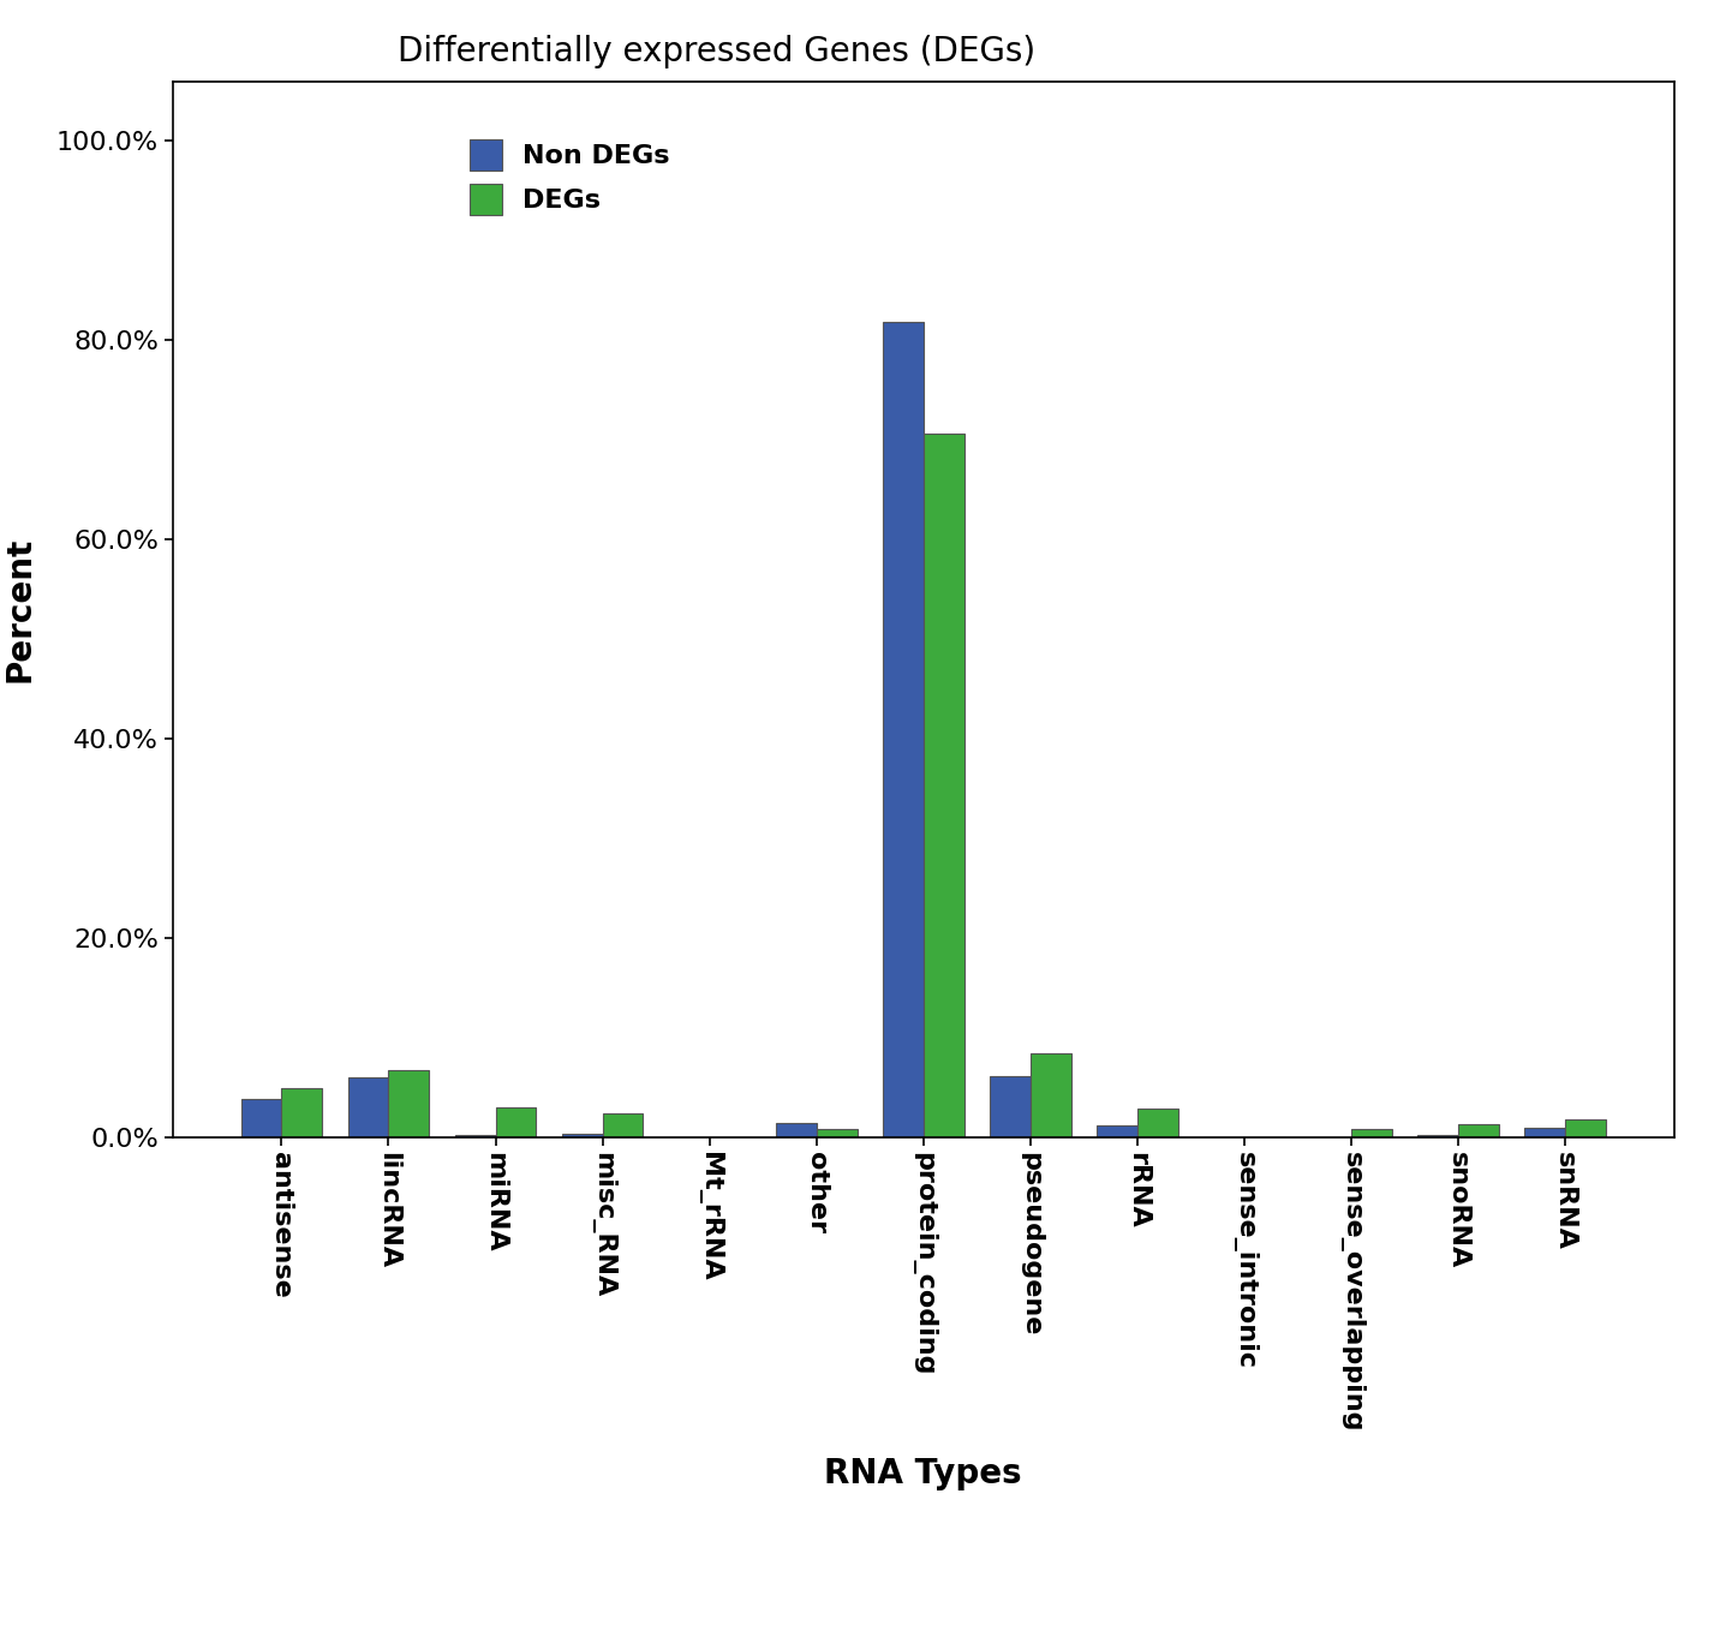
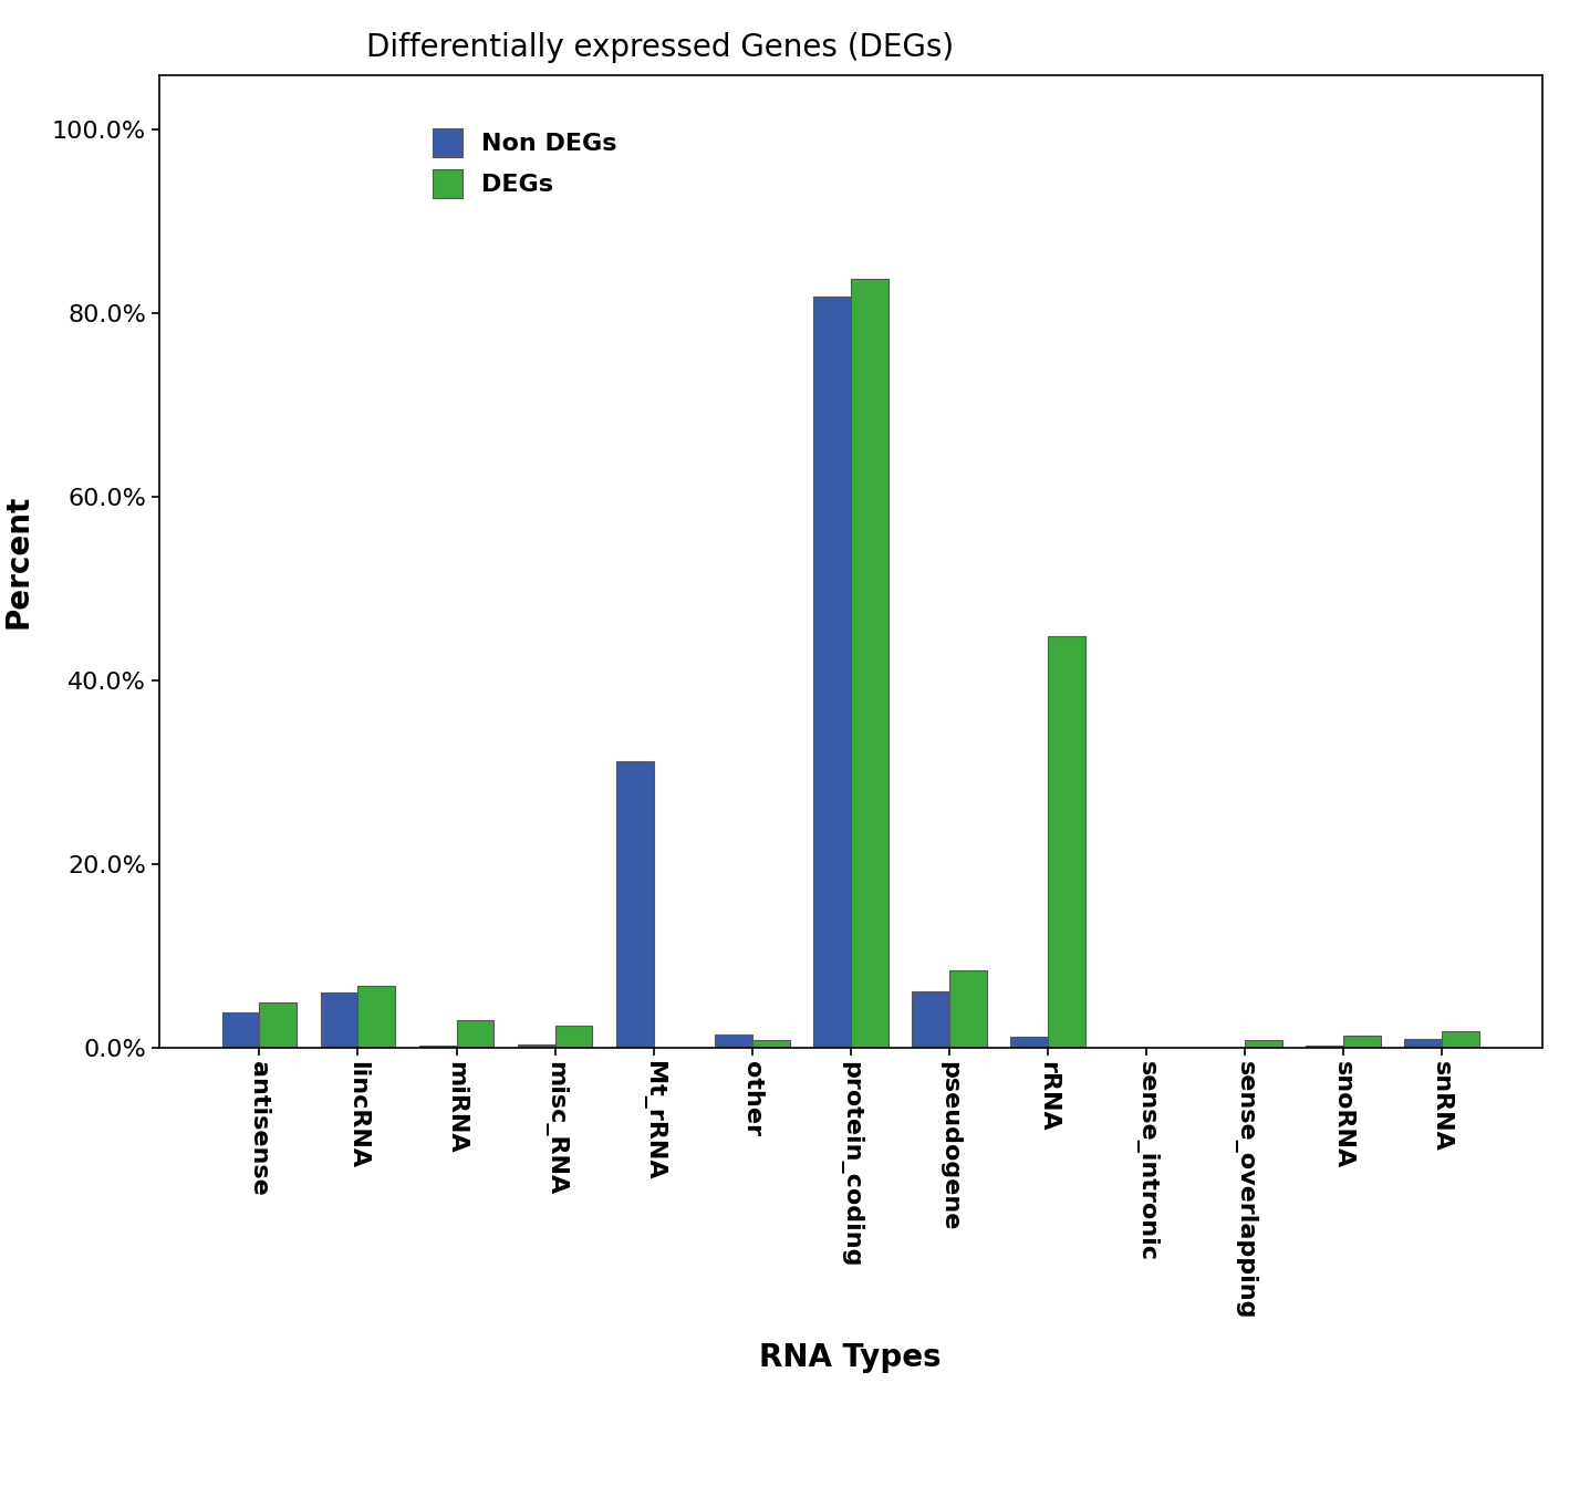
Non DEGs/Mt_rRNA: 0.1% -> 31.2%
DEGs/protein_coding: 70.6% -> 83.8%
DEGs/rRNA: 2.9% -> 44.8%
